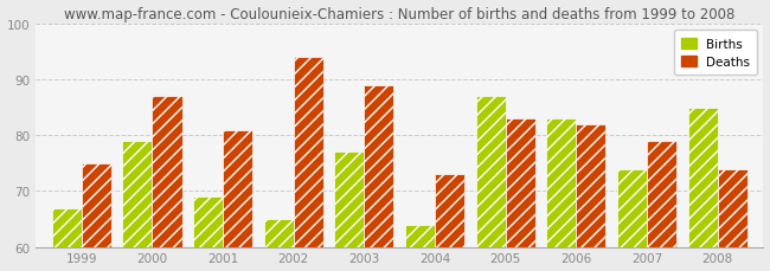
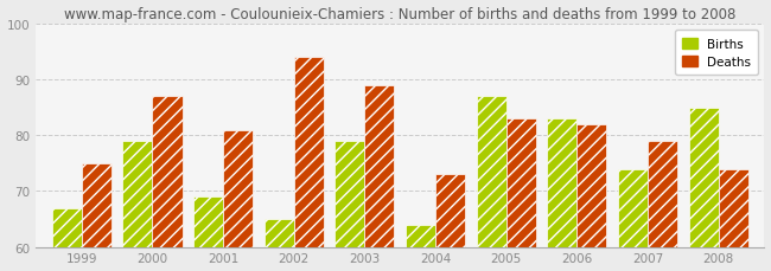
Births/2003: 77 -> 79
